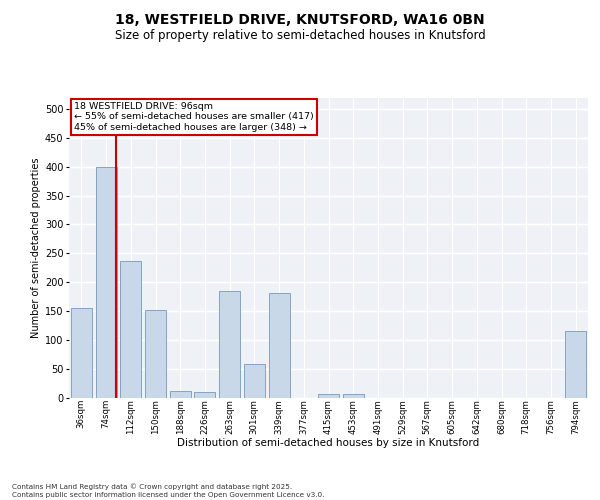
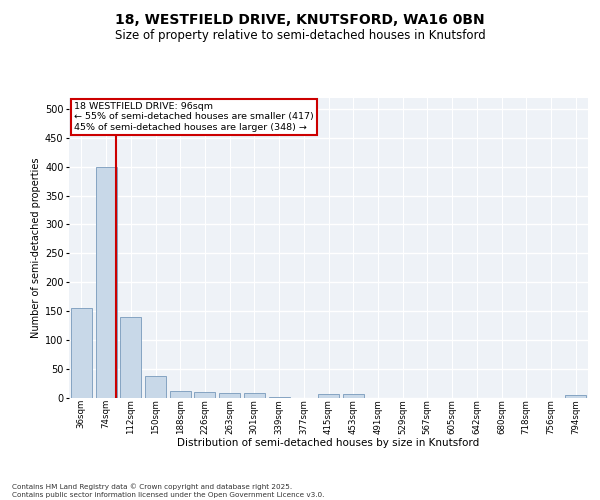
112sqm: 236 -> 140
150sqm: 152 -> 38
263sqm: 184 -> 8
301sqm: 58 -> 7
339sqm: 182 -> 1
794sqm: 116 -> 4
